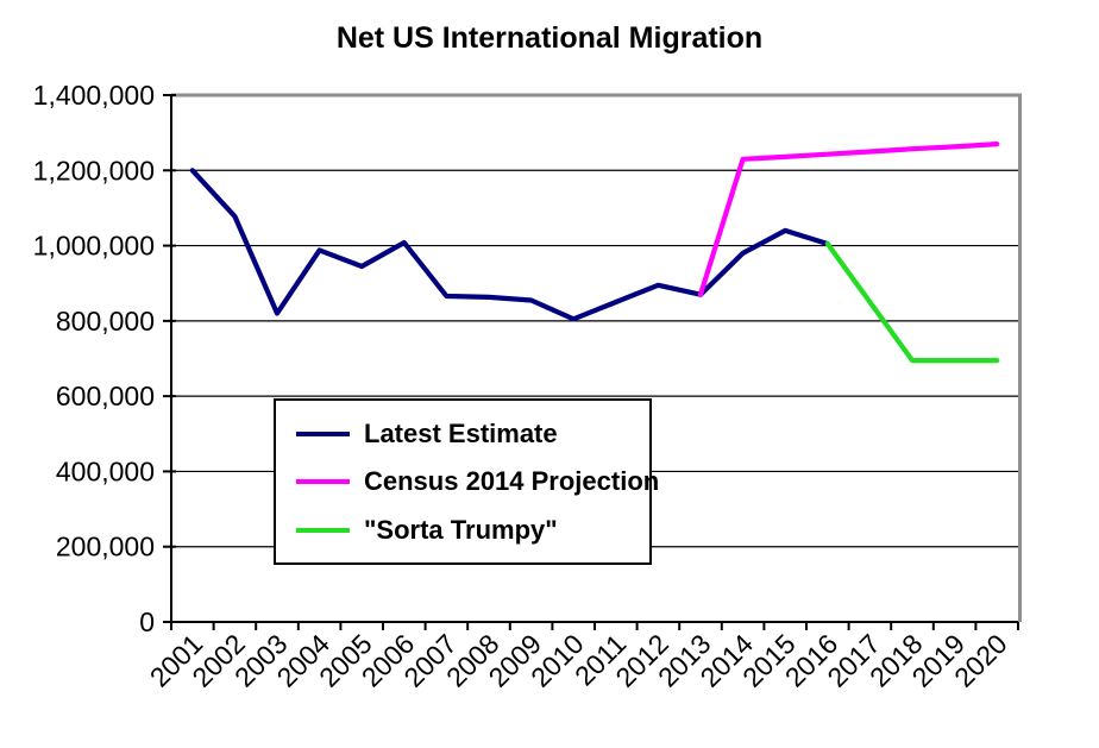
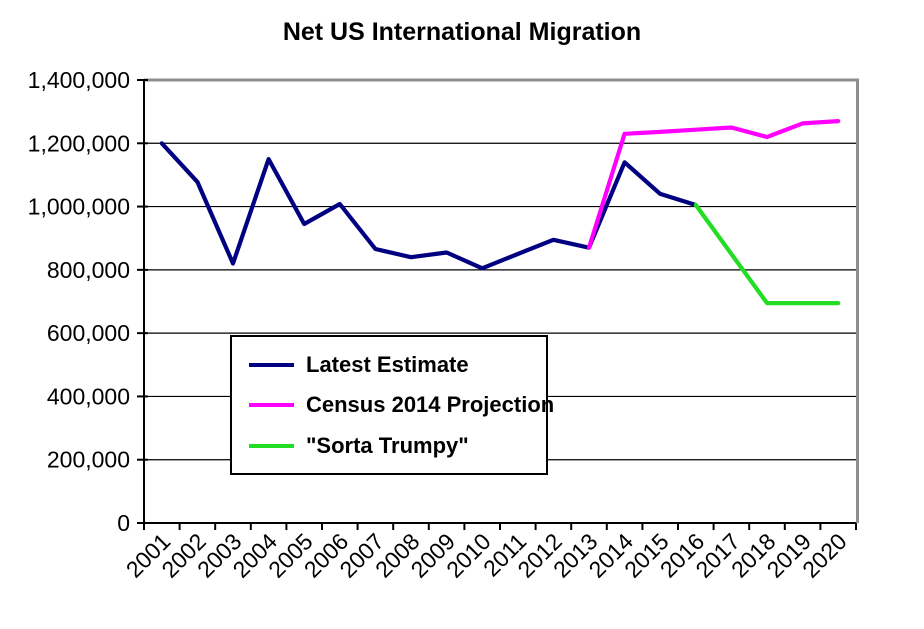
Latest Estimate/2004: 990000 -> 1150000
Latest Estimate/2008: 860000 -> 840000
Latest Estimate/2014: 980000 -> 1140000
Census 2014 Projection/2018: 1260000 -> 1220000
